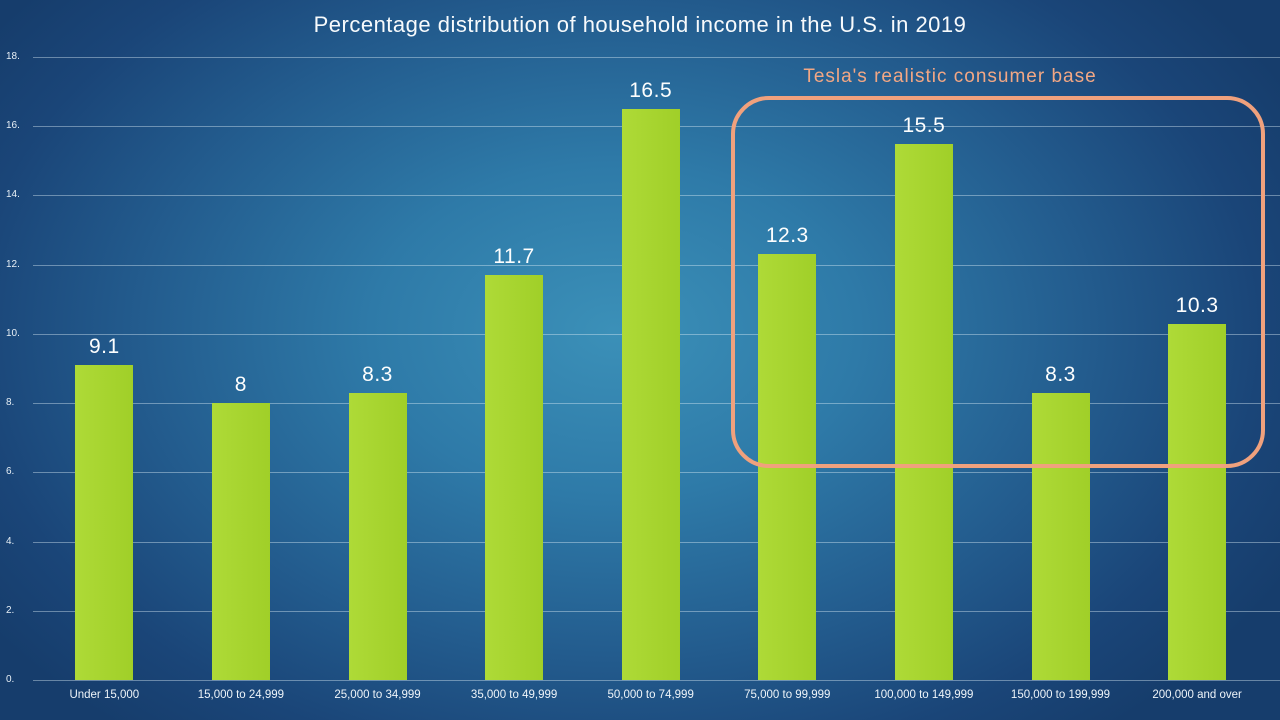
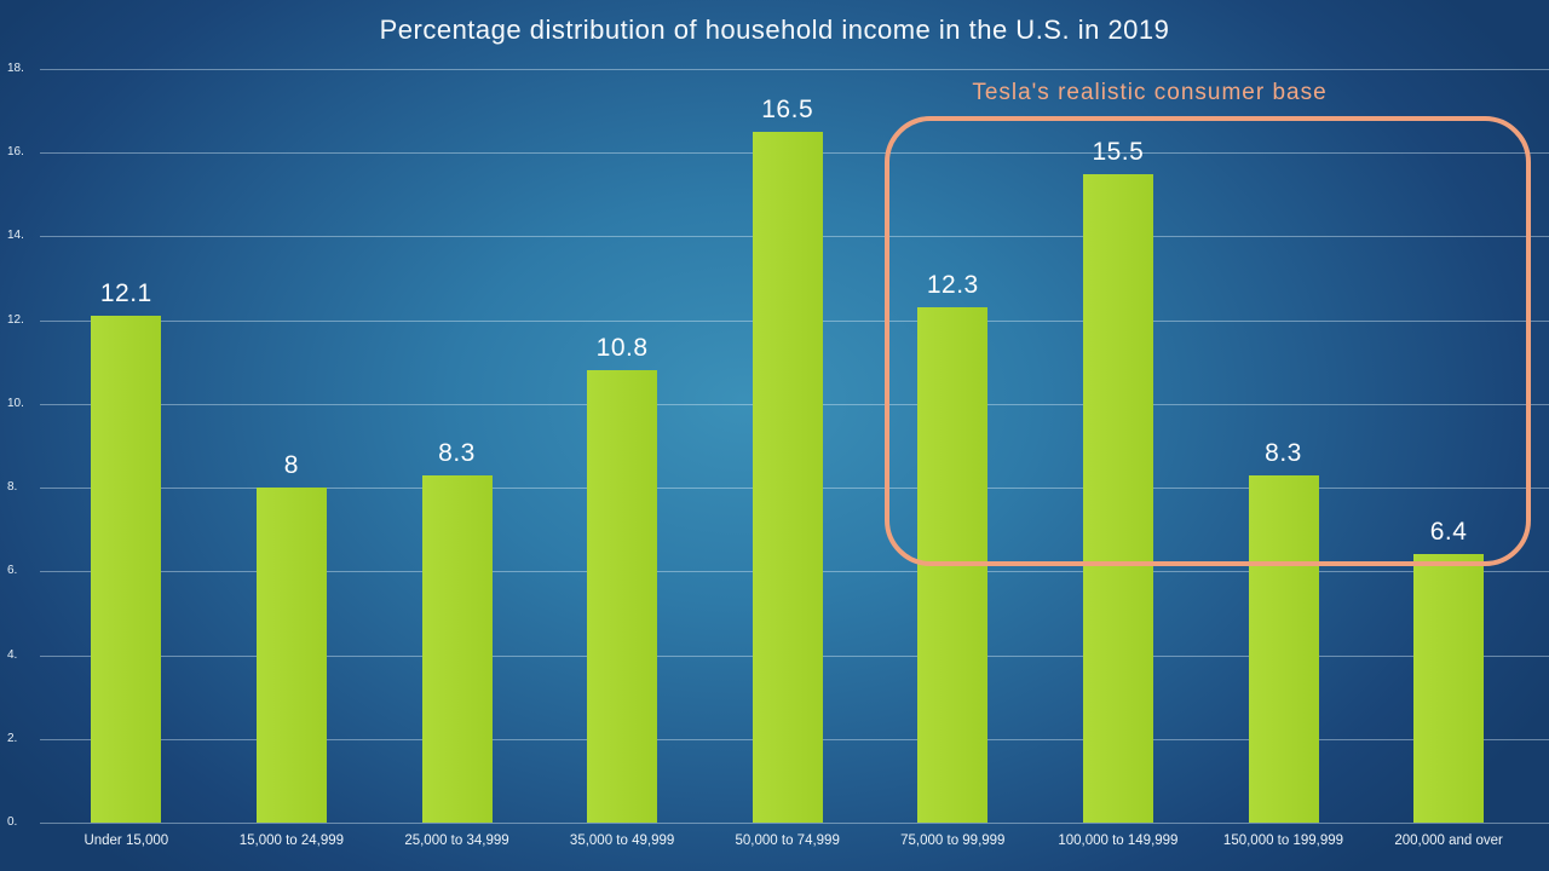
Under 15,000: 9.1 -> 12.1
35,000 to 49,999: 11.7 -> 10.8
200,000 and over: 10.3 -> 6.4
